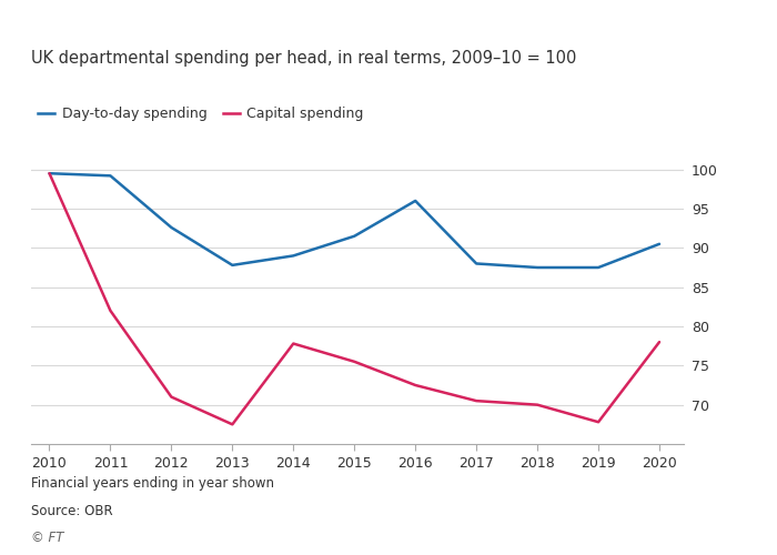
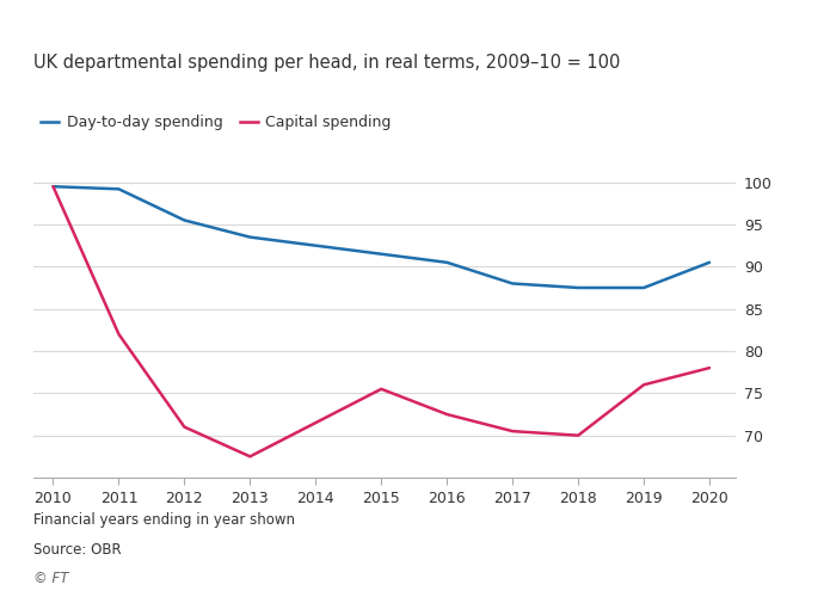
Day-to-day spending/2012: 92.6 -> 95.5
Day-to-day spending/2013: 87.8 -> 93.5
Day-to-day spending/2014: 89.0 -> 92.5
Capital spending/2014: 77.8 -> 71.5
Day-to-day spending/2016: 96.0 -> 90.5
Capital spending/2019: 67.8 -> 76.0
